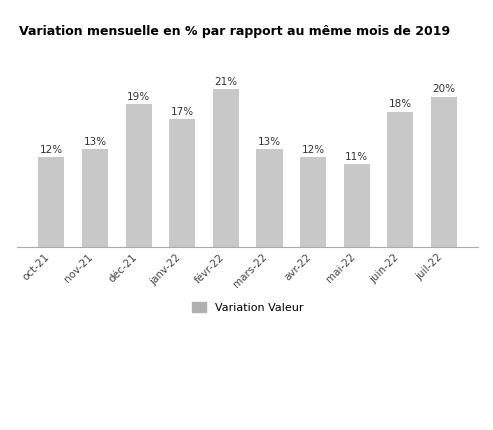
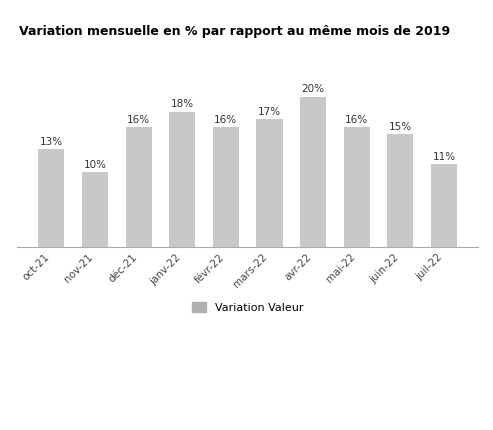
oct-21: 12% -> 13%
nov-21: 13% -> 10%
déc-21: 19% -> 16%
janv-22: 17% -> 18%
févr-22: 21% -> 16%
mars-22: 13% -> 17%
avr-22: 12% -> 20%
mai-22: 11% -> 16%
juin-22: 18% -> 15%
juil-22: 20% -> 11%
